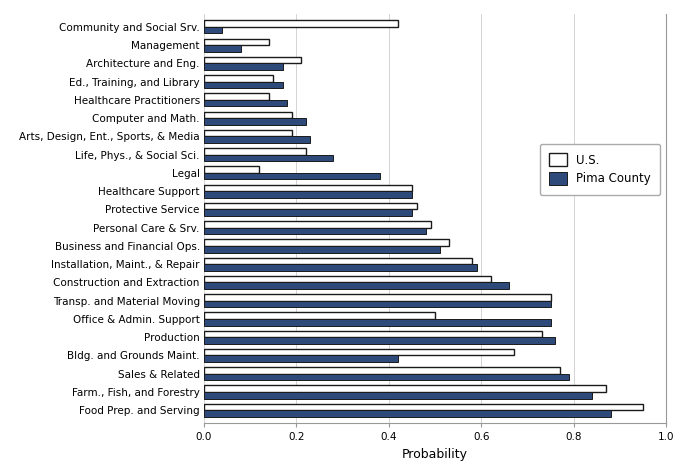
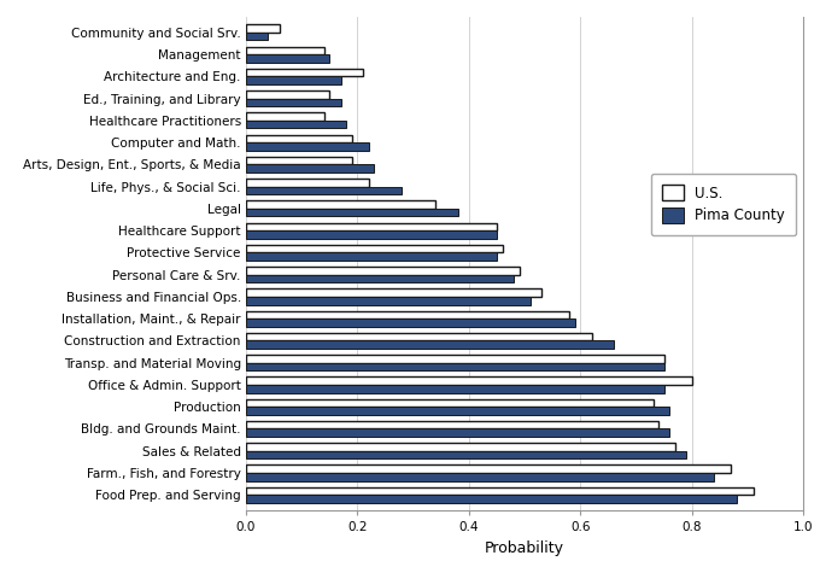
U.S./Community and Social Srv.: 0.42 -> 0.06
Pima County/Management: 0.08 -> 0.15
U.S./Legal: 0.12 -> 0.34
U.S./Office & Admin. Support: 0.50 -> 0.80
U.S./Bldg. and Grounds Maint.: 0.67 -> 0.74
Pima County/Bldg. and Grounds Maint.: 0.42 -> 0.76
U.S./Food Prep. and Serving: 0.95 -> 0.91
